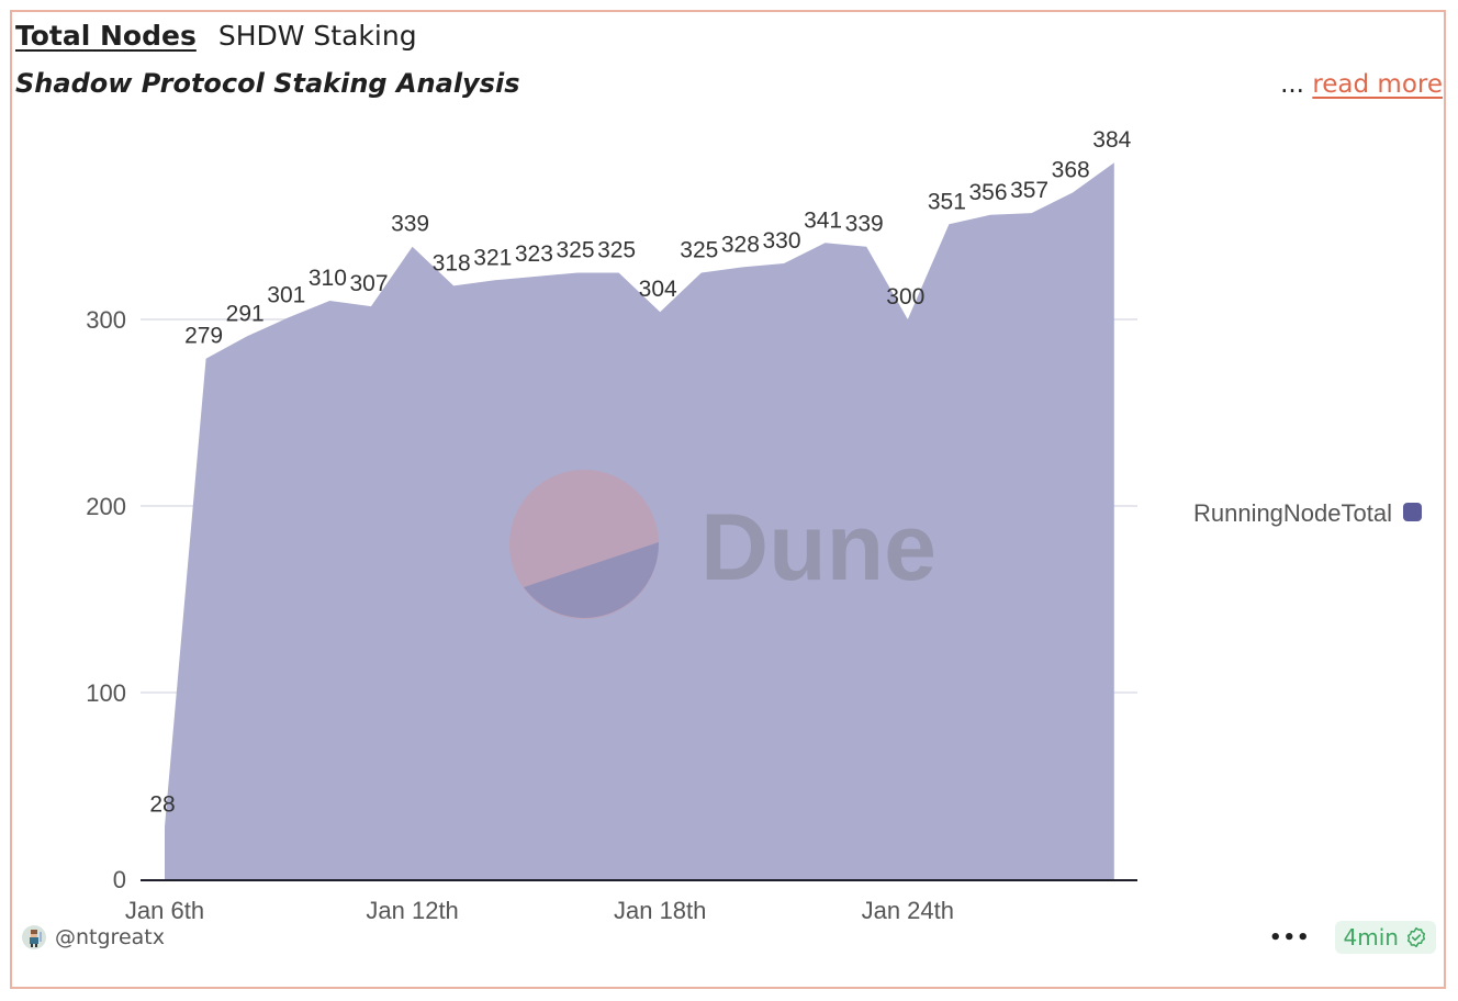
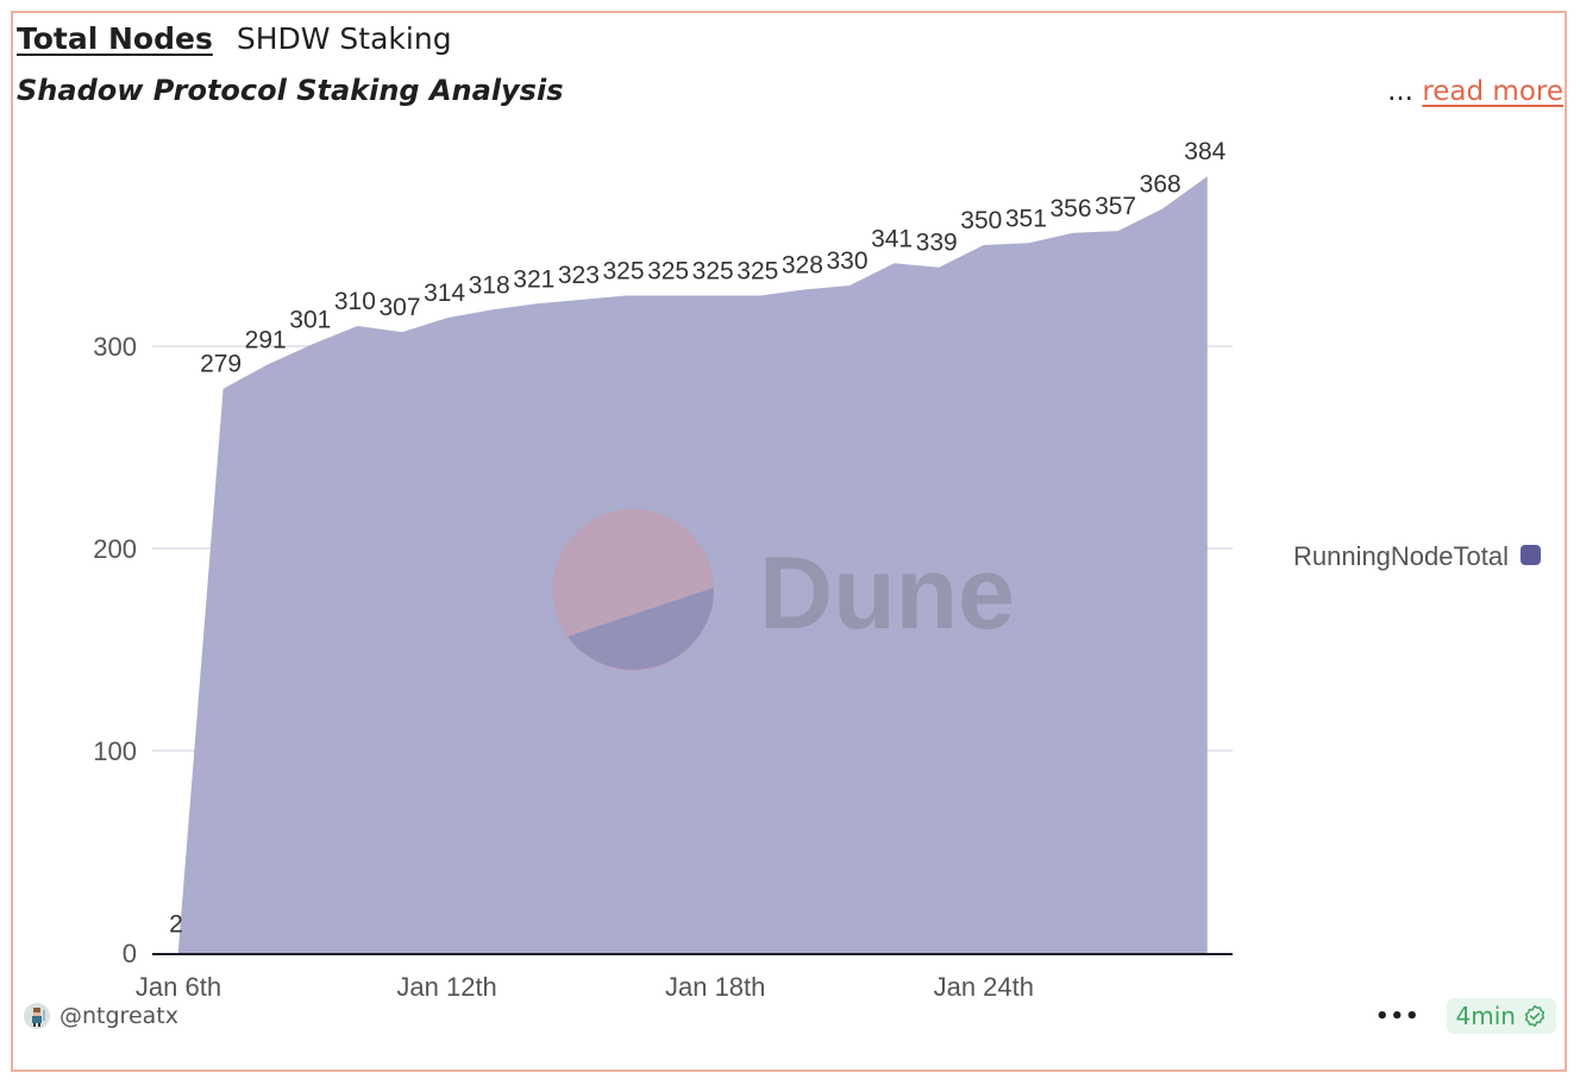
Jan 6th: 28 -> 2
Jan 12th: 339 -> 314
Jan 18th: 304 -> 325
Jan 24th: 300 -> 350
